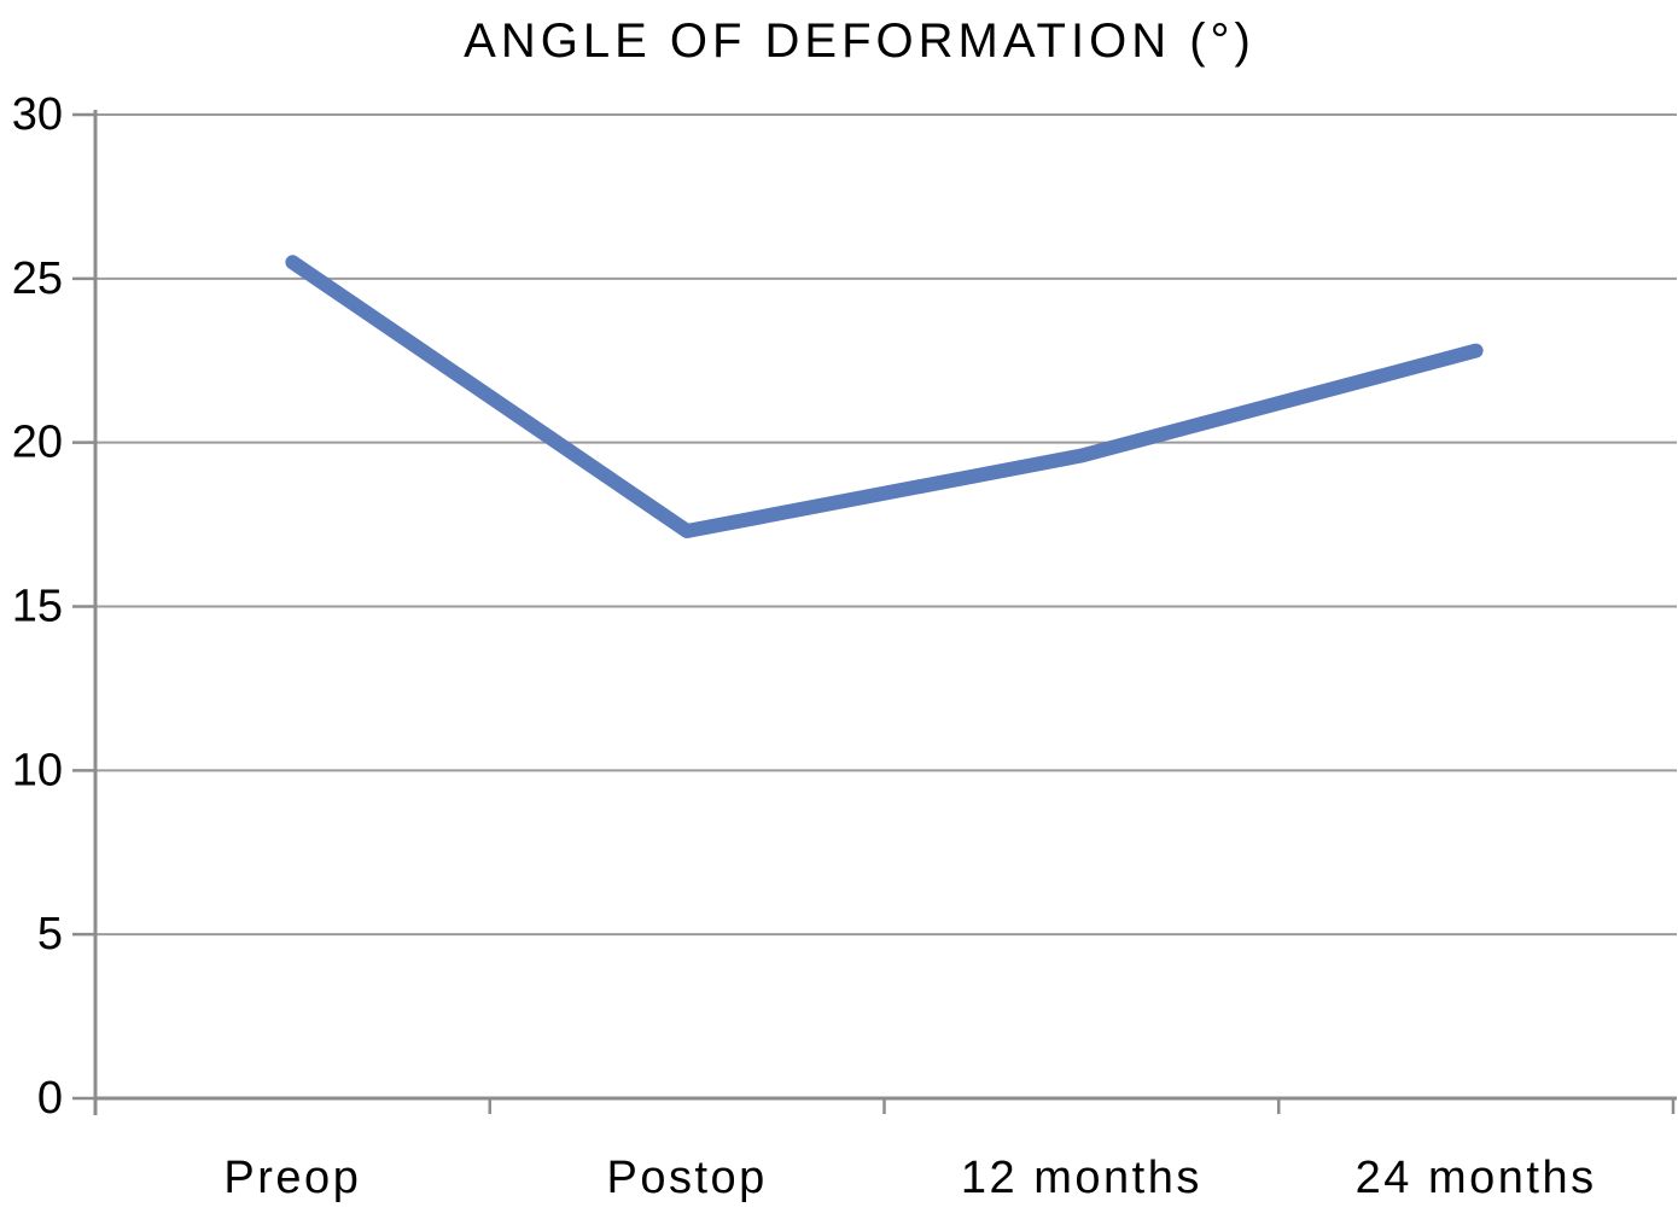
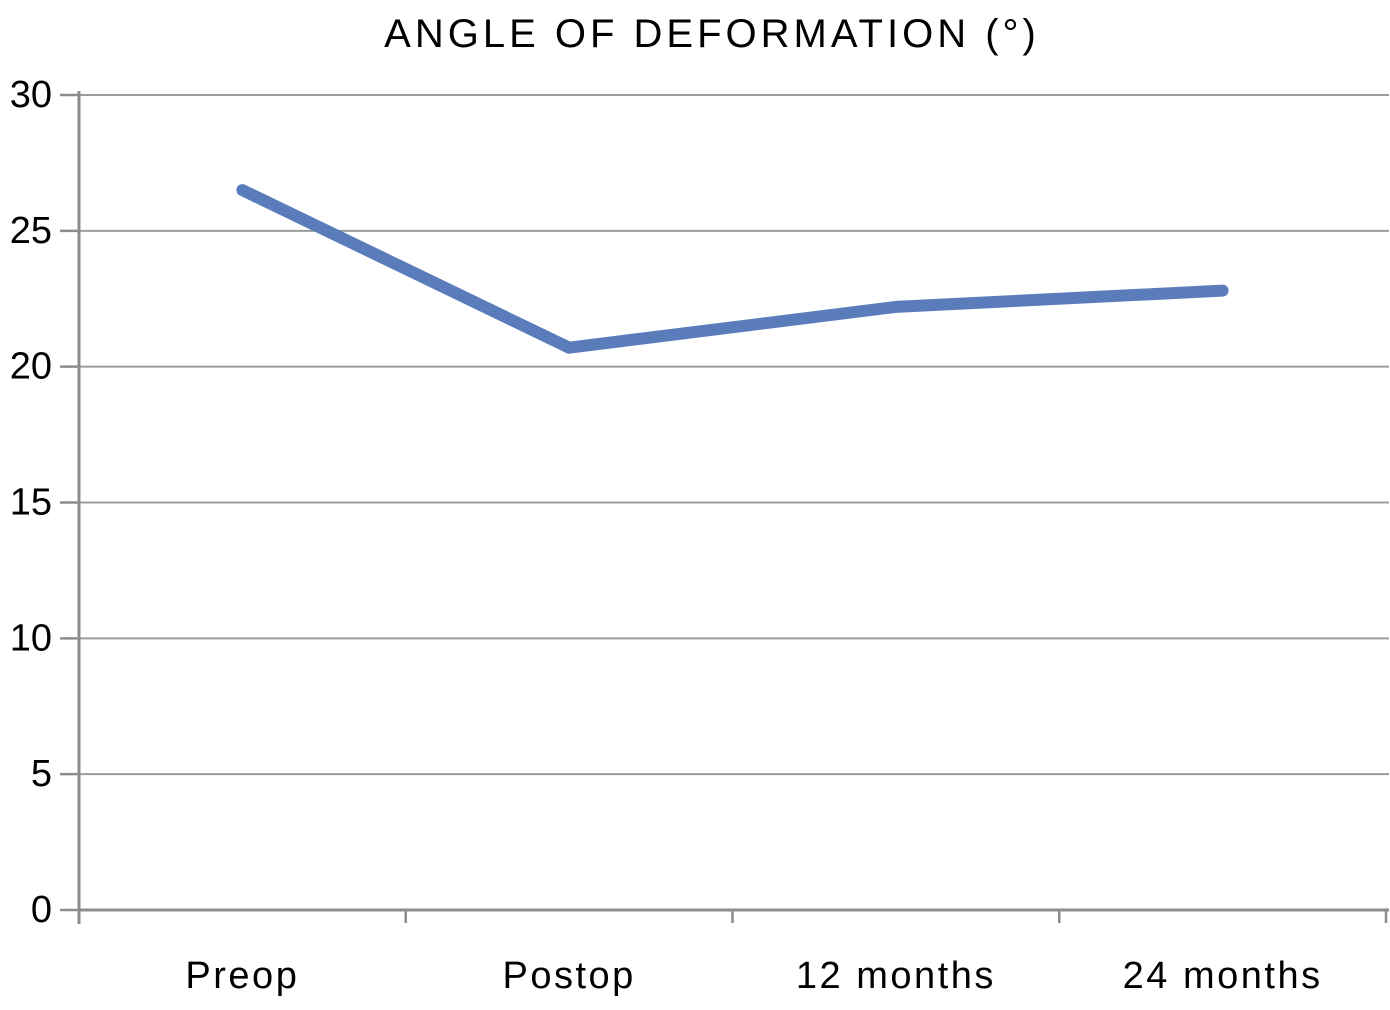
Preop: 25.5 -> 26.5
Postop: 17.3 -> 20.7
12 months: 19.6 -> 22.2
